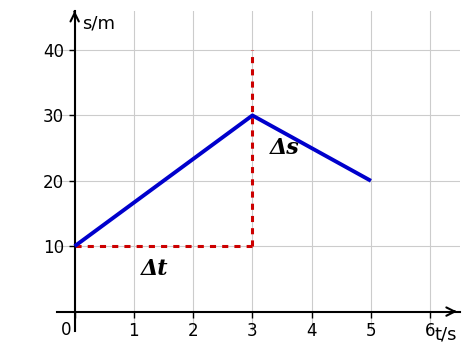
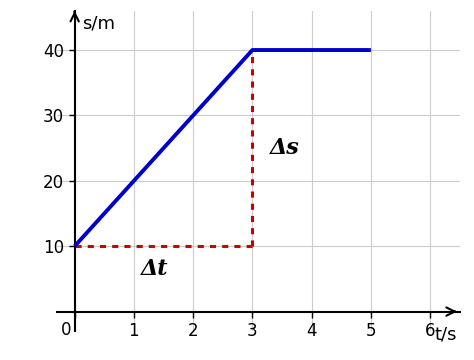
3: 30 -> 40
5: 20 -> 40
